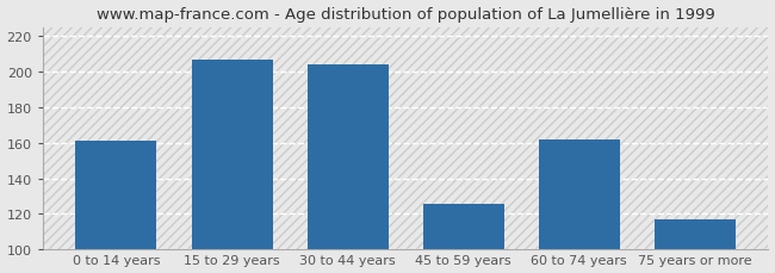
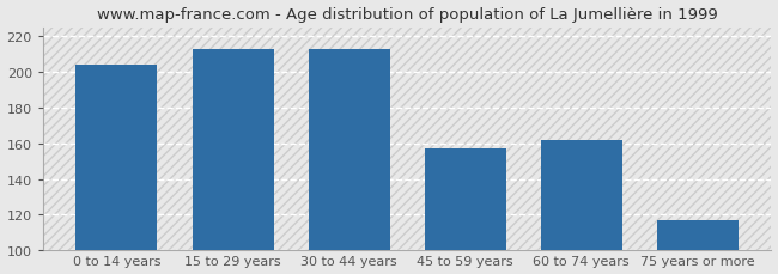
0 to 14 years: 161 -> 204
15 to 29 years: 207 -> 213
30 to 44 years: 204 -> 213
45 to 59 years: 126 -> 157
